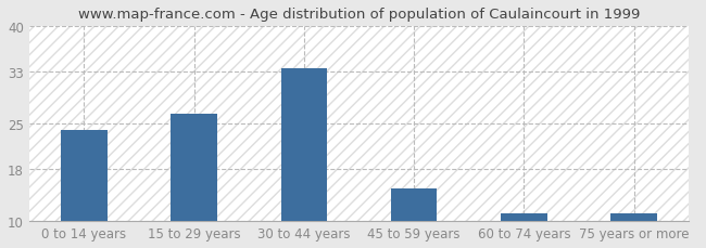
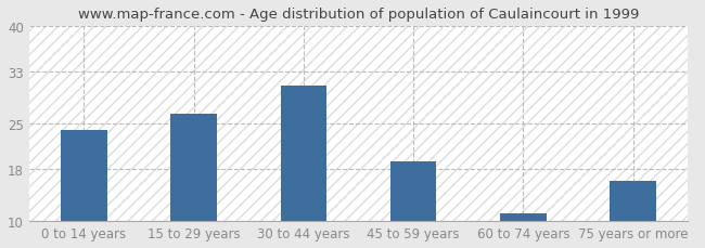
30 to 44 years: 33.5 -> 30.8
45 to 59 years: 15.0 -> 19.2
75 years or more: 11.2 -> 16.2
